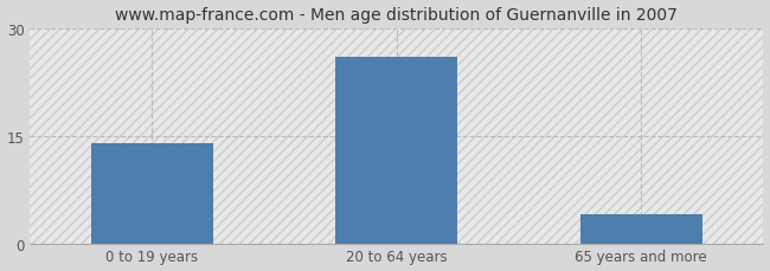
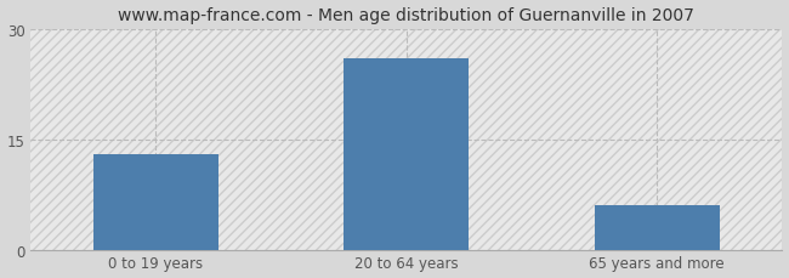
0 to 19 years: 14 -> 13
65 years and more: 4 -> 6
